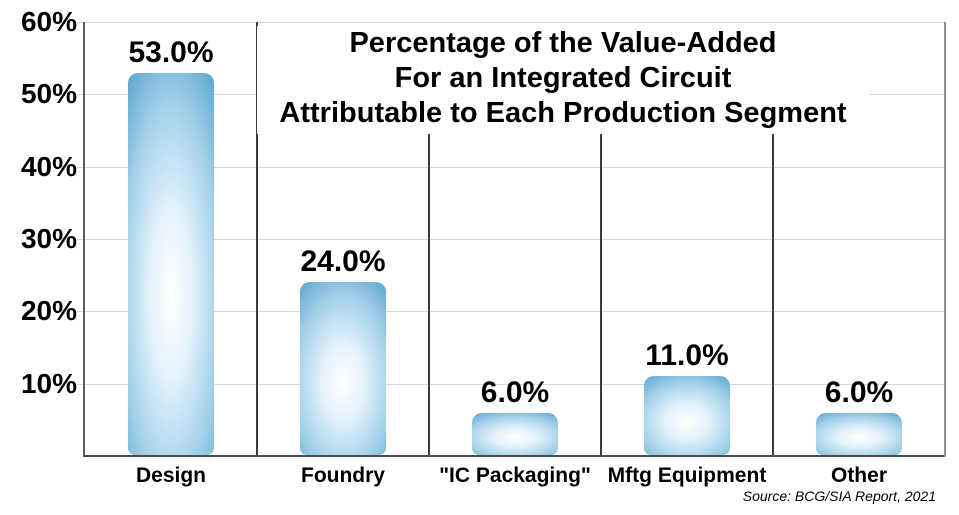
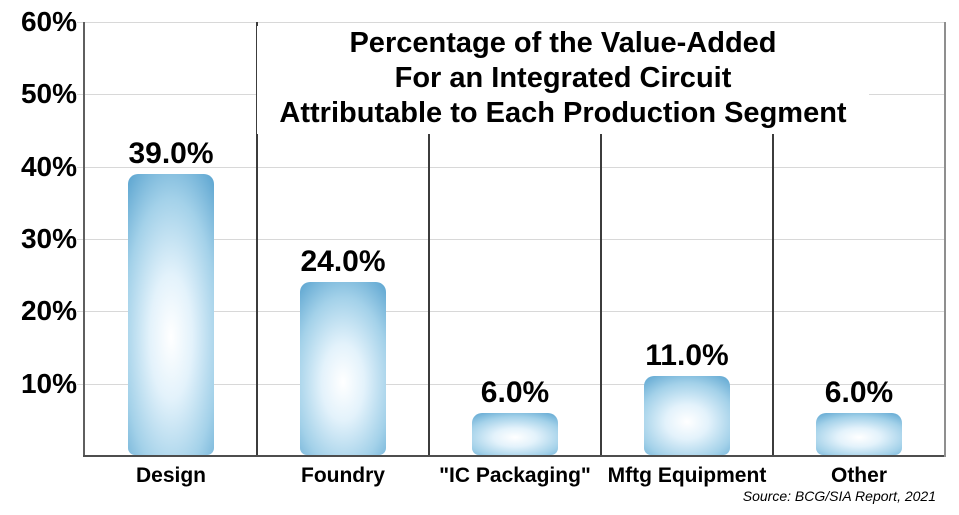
Design: 53.0% -> 39.0%
